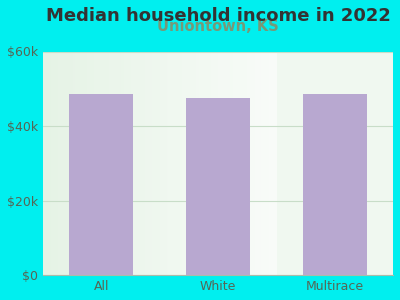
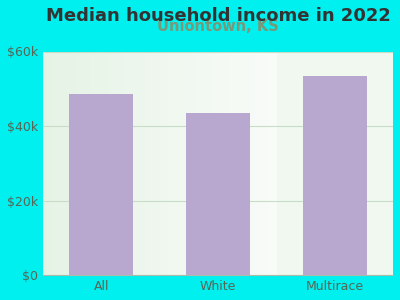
White: $47.5k -> $43.5k
Multirace: $48.5k -> $53.5k
